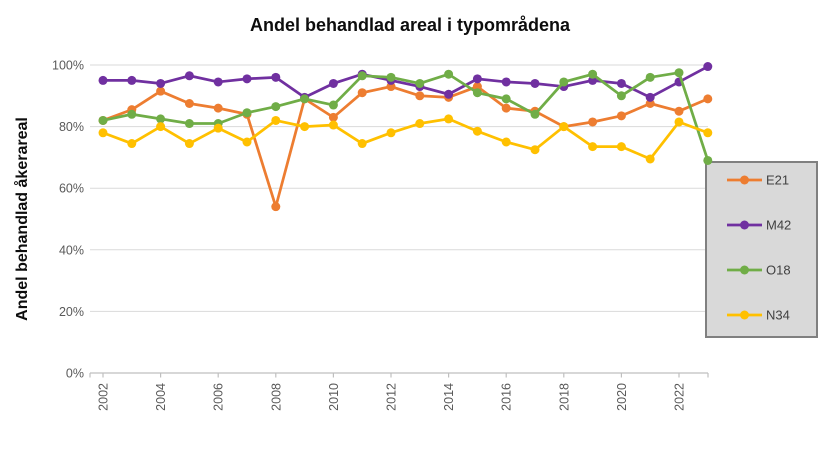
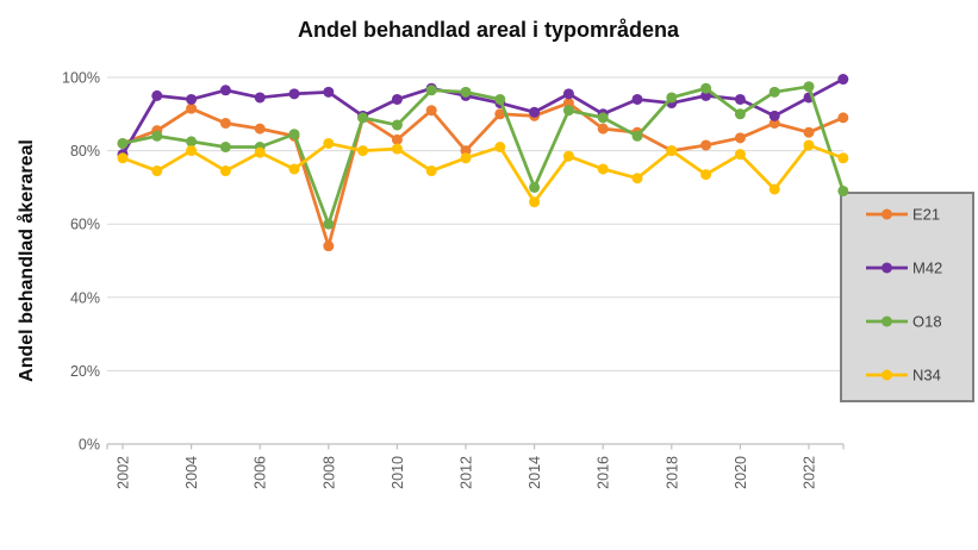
M42/2002: 95% -> 79%
O18/2008: 86% -> 60%
E21/2012: 93% -> 80%
O18/2014: 97% -> 70%
N34/2014: 82% -> 66%
M42/2016: 94% -> 90%
N34/2020: 74% -> 79%
